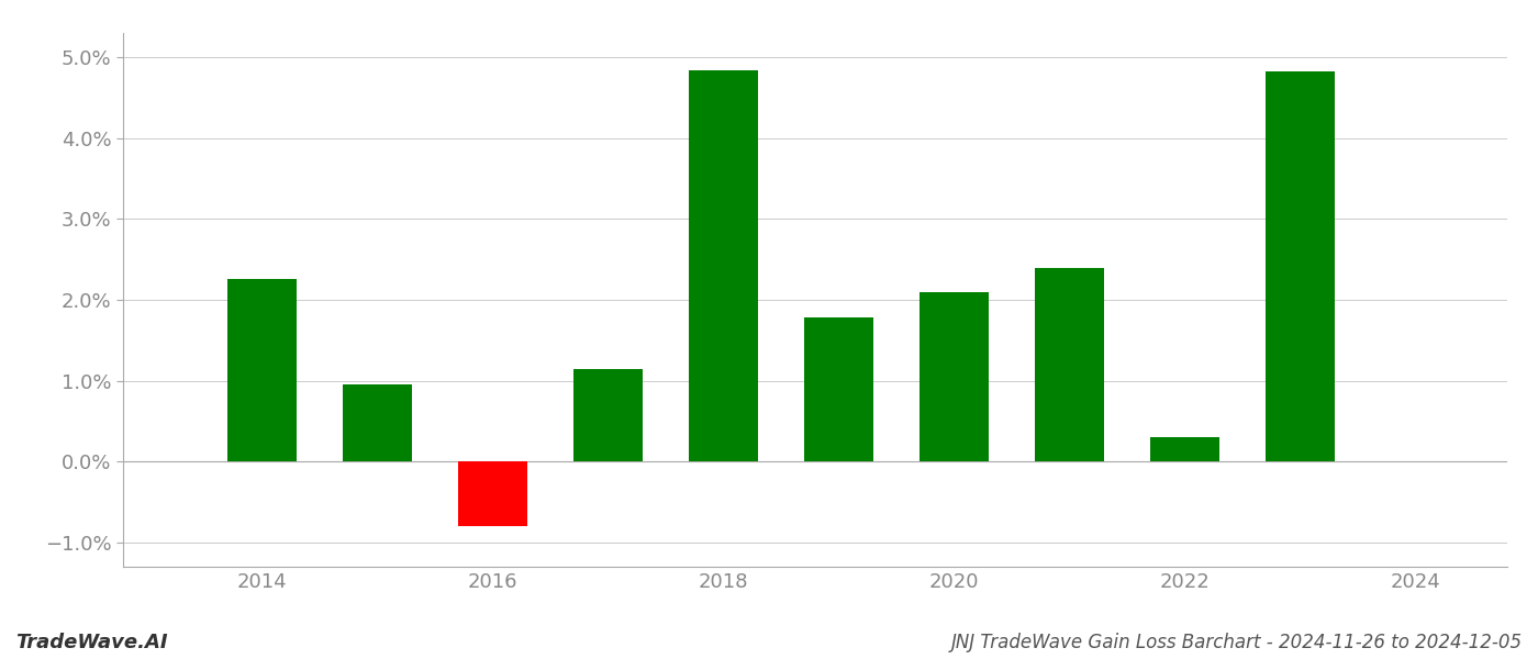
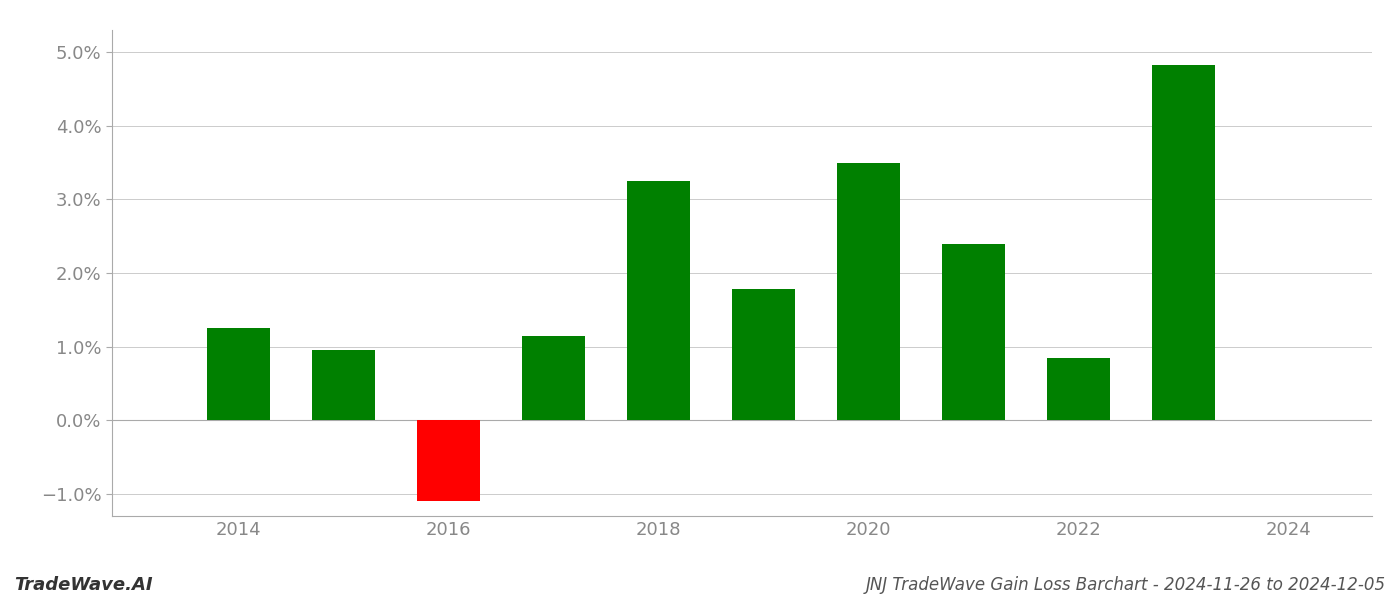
2014: 2.26% -> 1.25%
2016: -0.80% -> -1.10%
2018: 4.84% -> 3.25%
2020: 2.10% -> 3.50%
2022: 0.30% -> 0.85%
